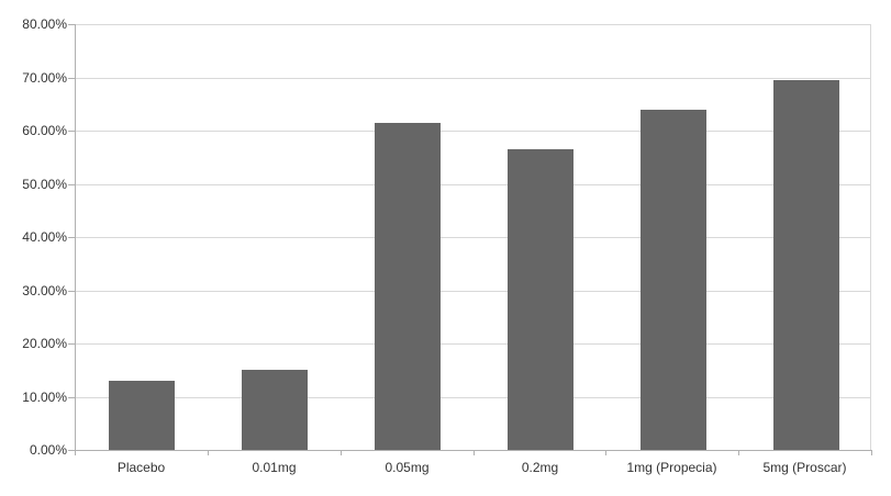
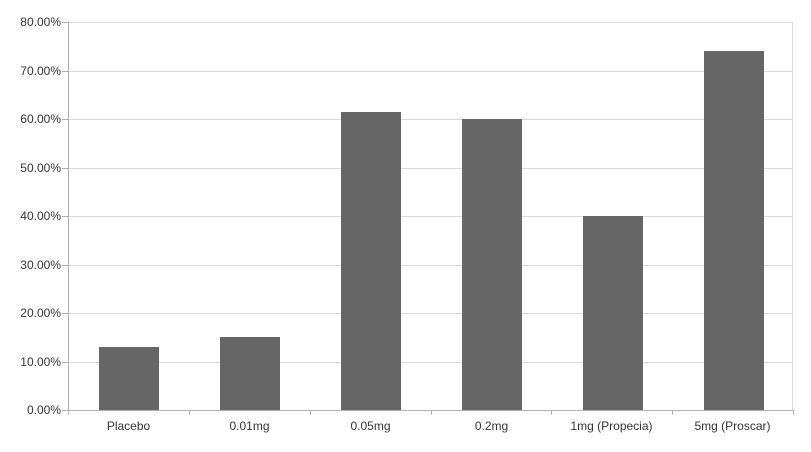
0.2mg: 56% -> 60%
1mg (Propecia): 64% -> 40%
5mg (Proscar): 70% -> 74%
